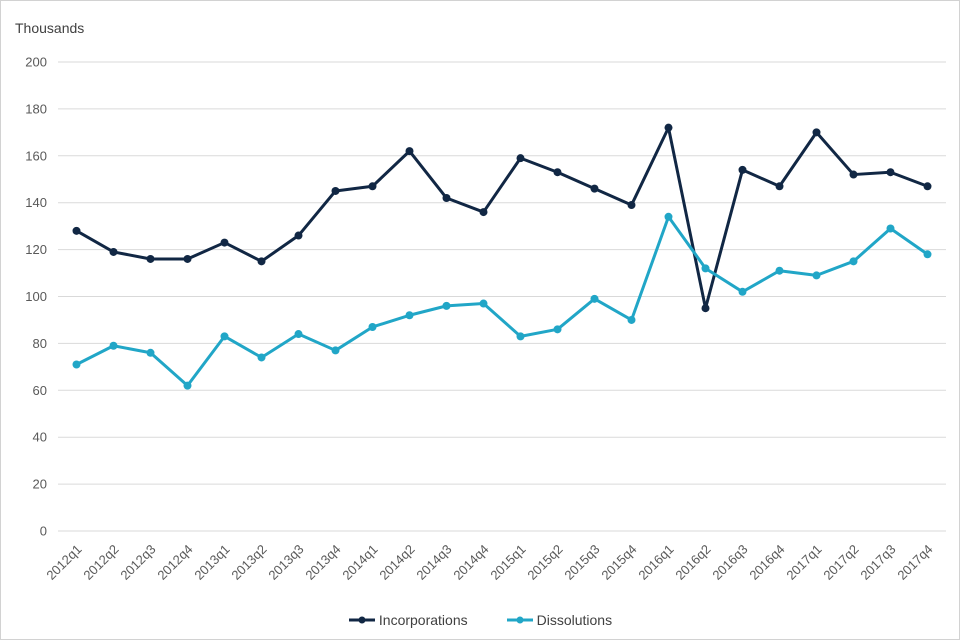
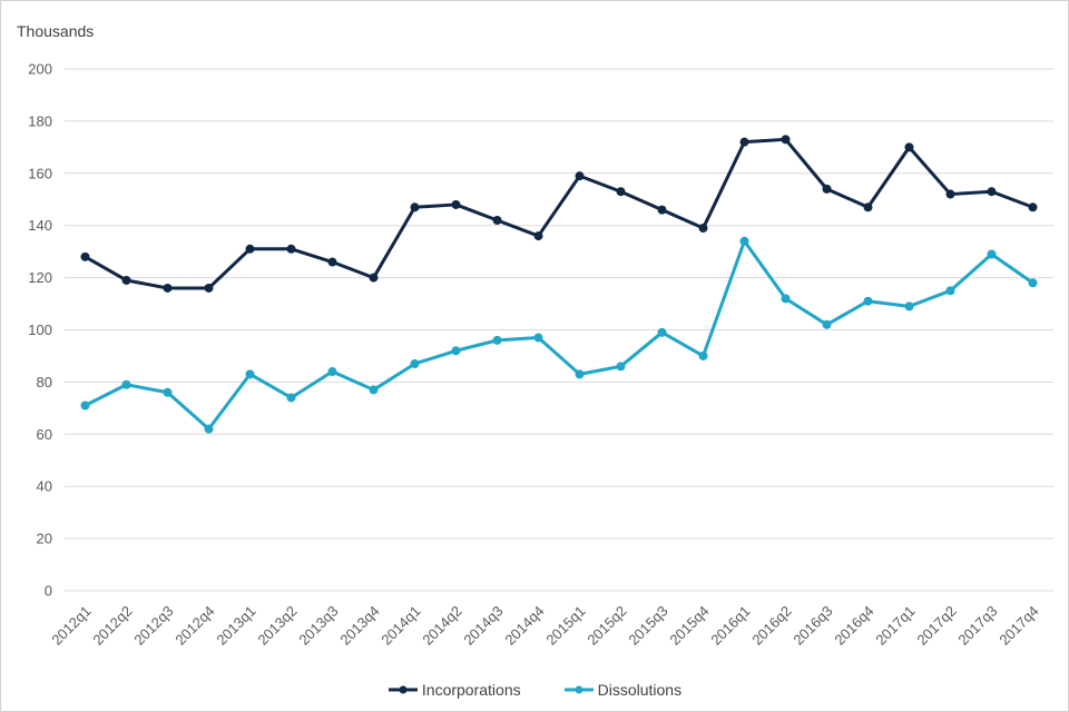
Incorporations/2013q1: 123 -> 131
Incorporations/2013q2: 115 -> 131
Incorporations/2013q4: 145 -> 120
Incorporations/2014q2: 162 -> 148
Incorporations/2016q2: 95 -> 173
